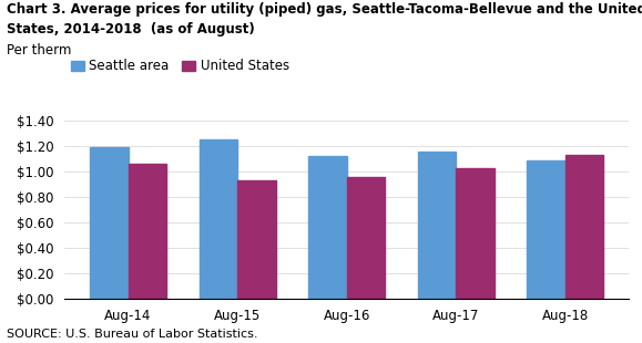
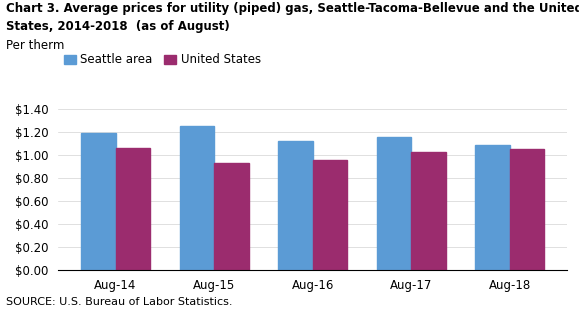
United States/Aug-18: $1.13 -> $1.05
